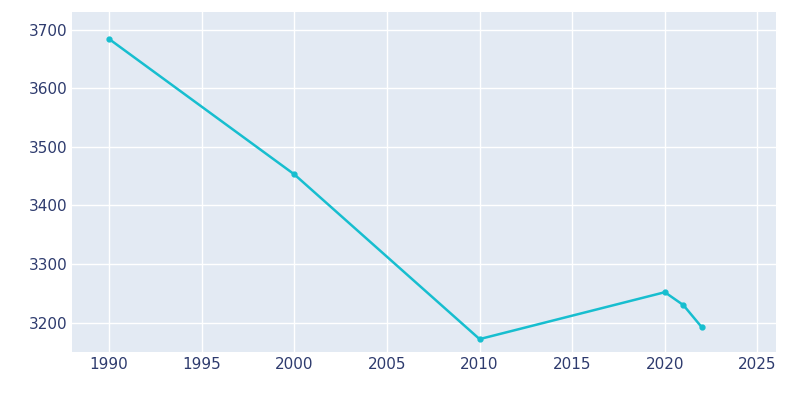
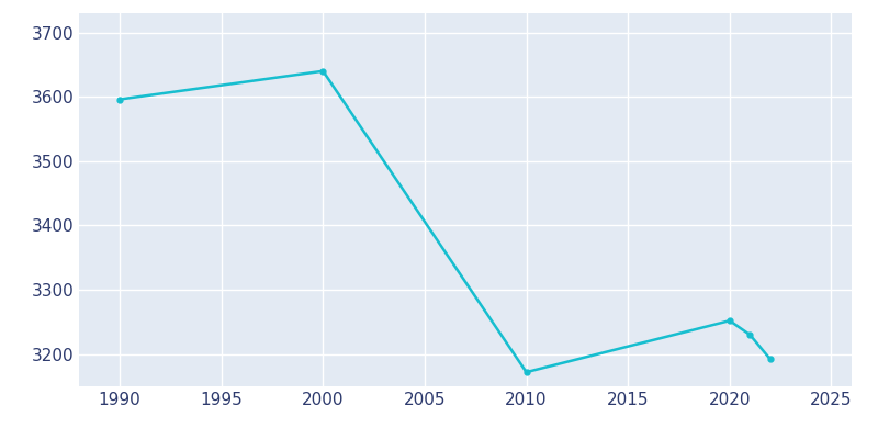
1990: 3684 -> 3596
2000: 3453 -> 3640
